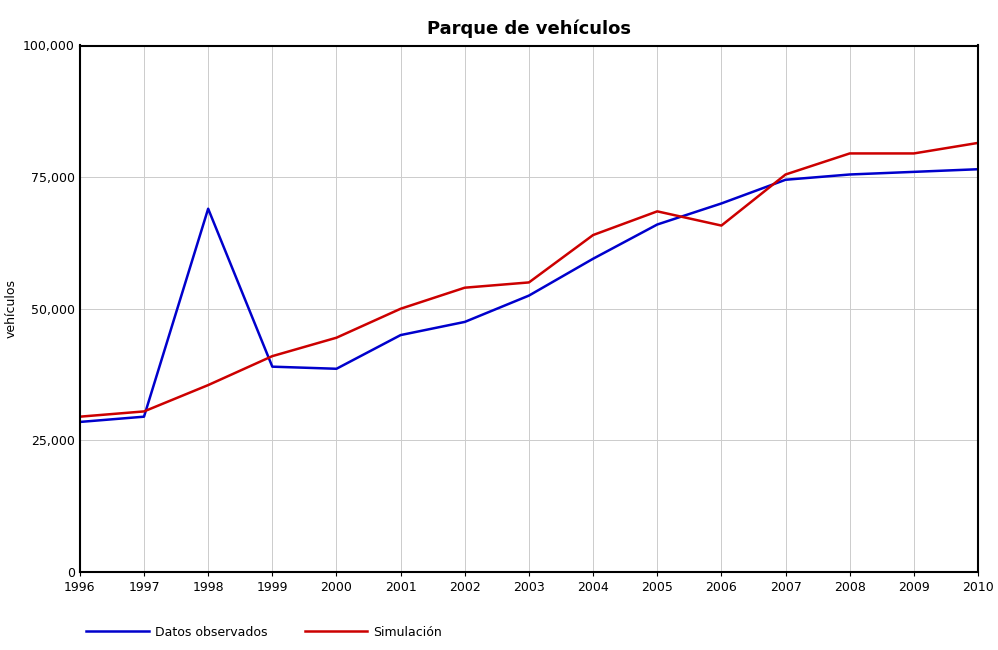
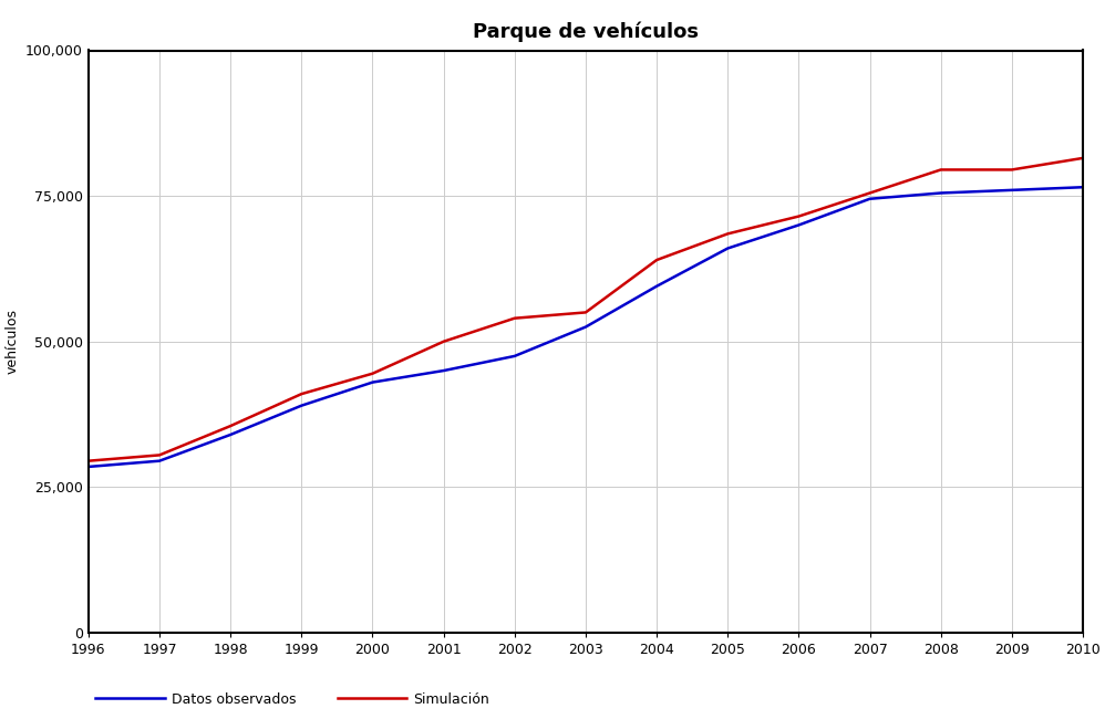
Datos observados/1998: 69,000 -> 34,000
Datos observados/2000: 38,600 -> 43,000
Simulación/2006: 65,800 -> 71,500
